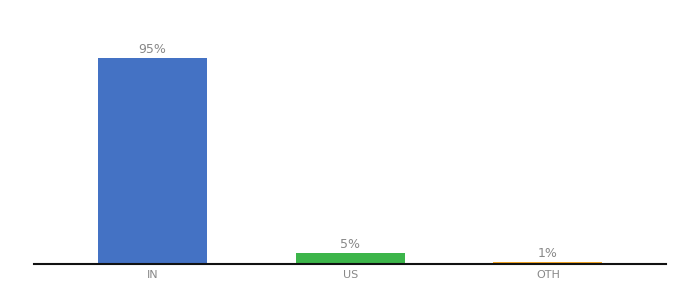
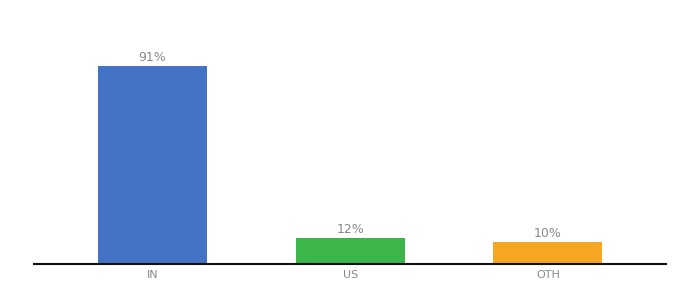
IN: 95% -> 91%
US: 5% -> 12%
OTH: 1% -> 10%
